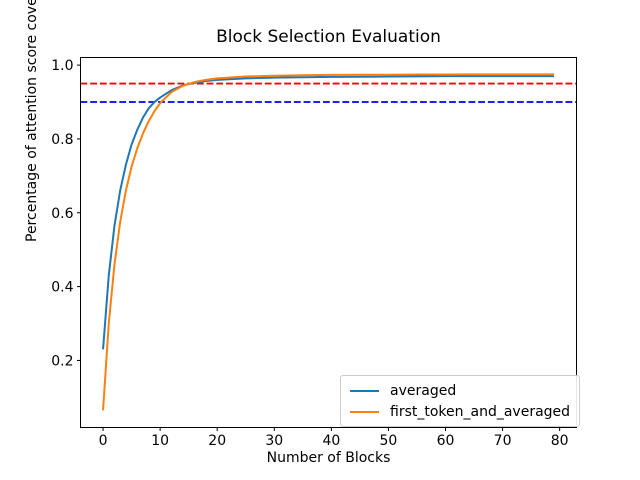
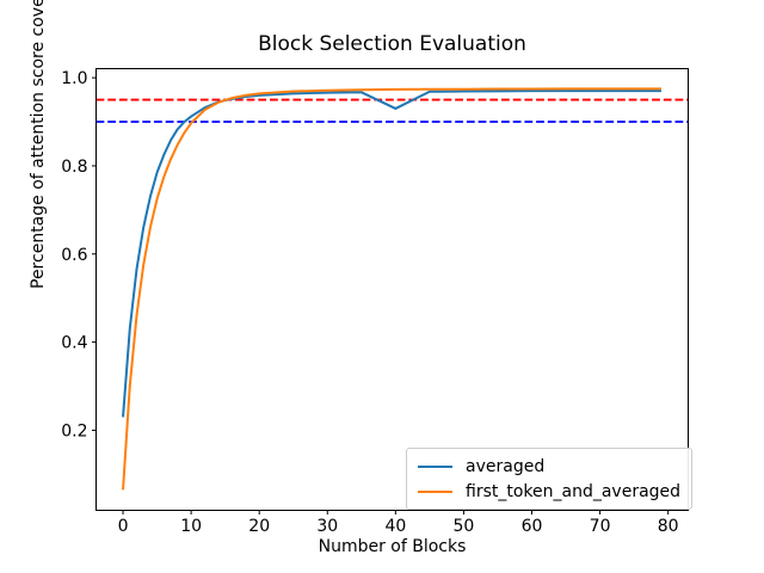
averaged/40: 0.97 -> 0.93
